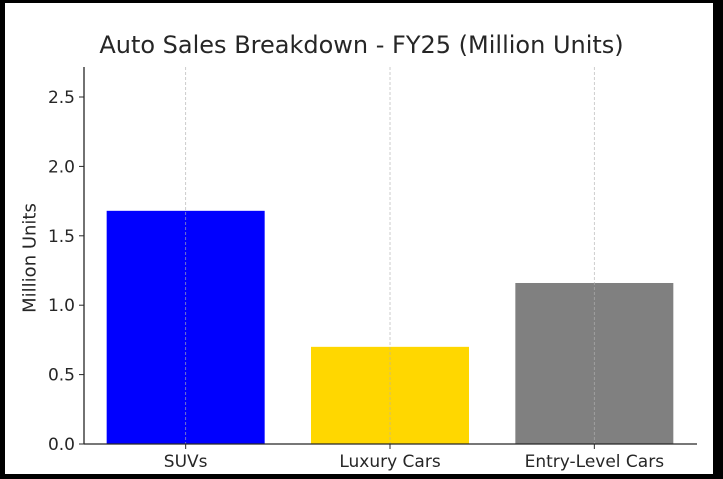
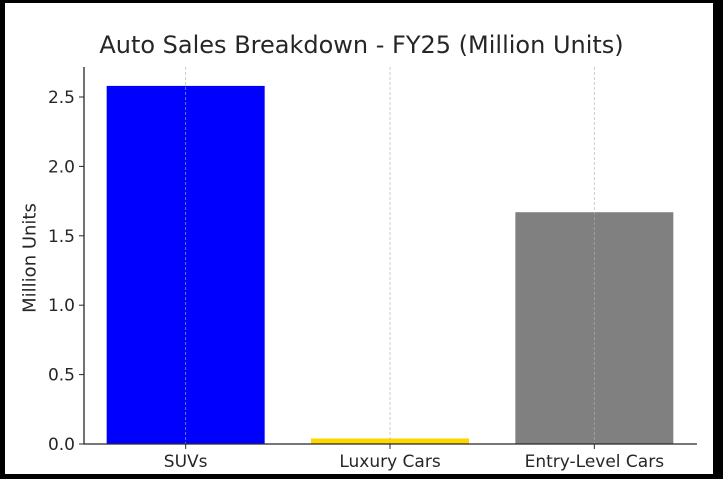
SUVs: 1.68 -> 2.58
Luxury Cars: 0.70 -> 0.04
Entry-Level Cars: 1.16 -> 1.67
